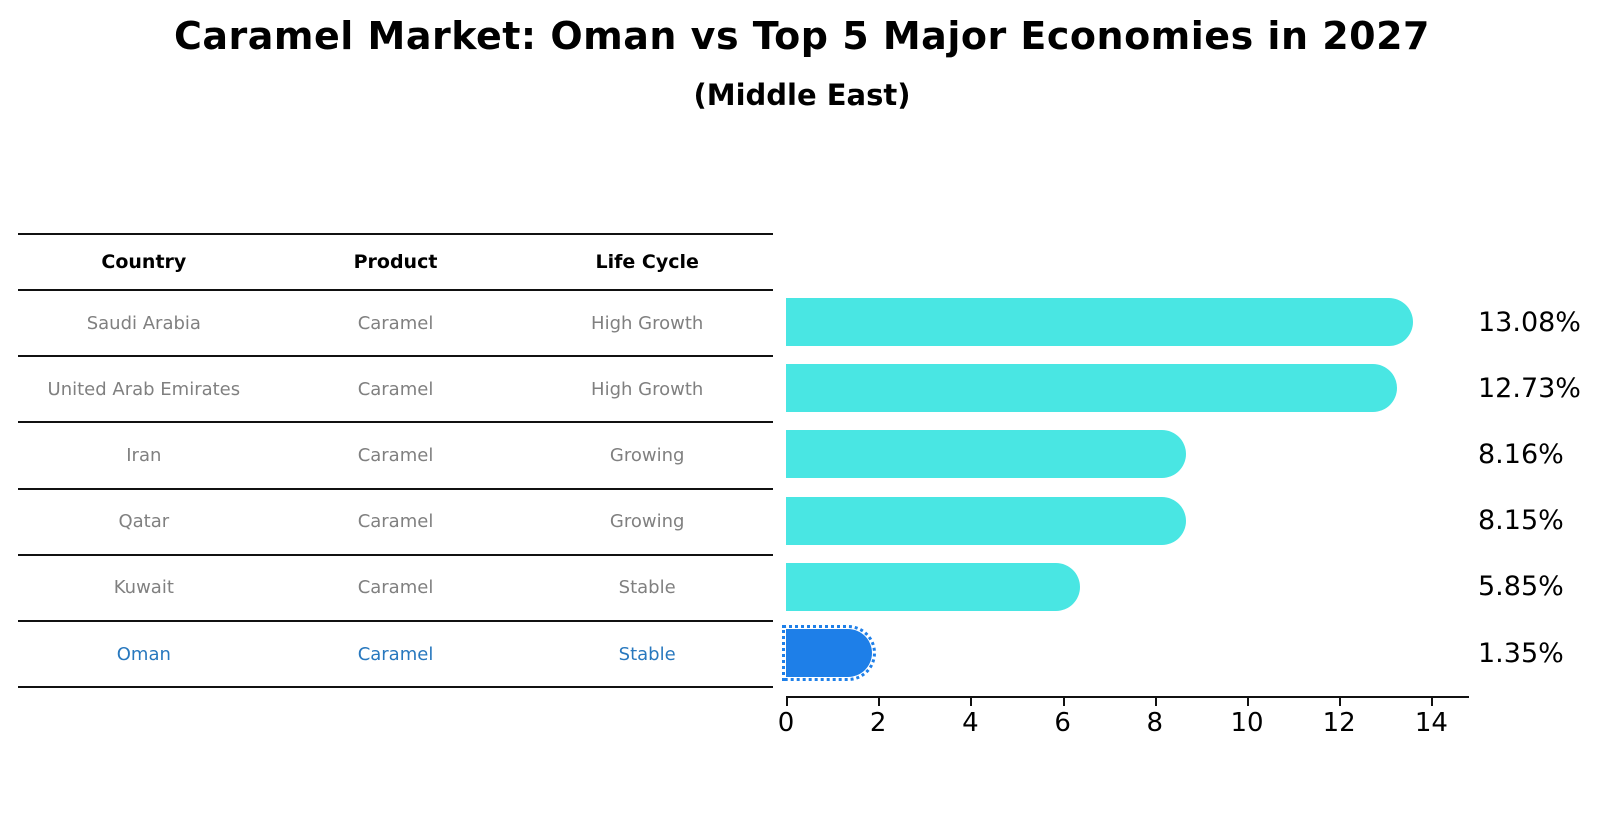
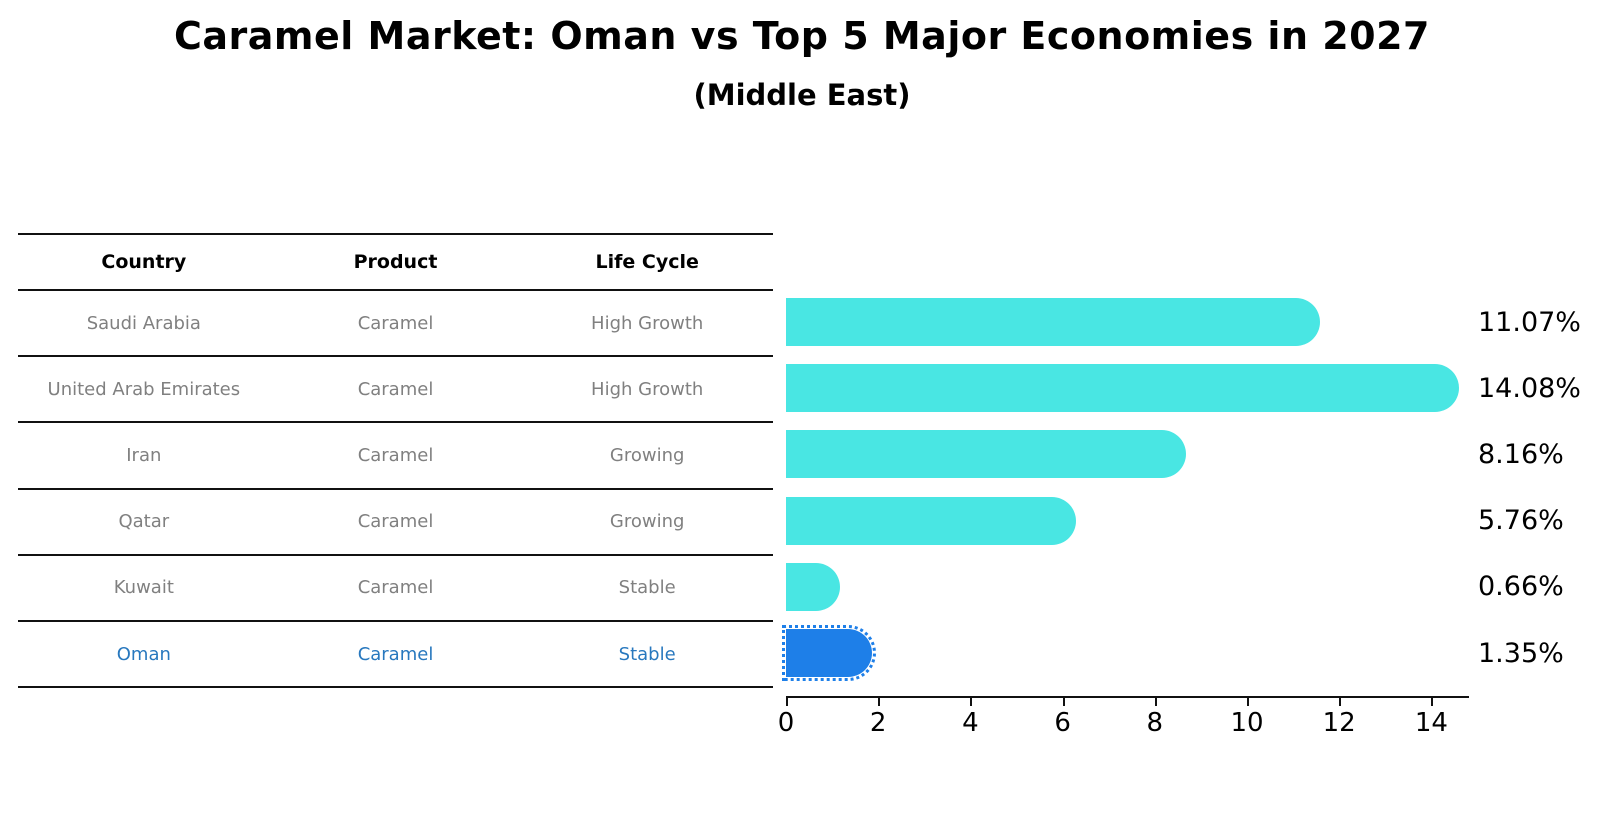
Saudi Arabia: 13.08% -> 11.07%
United Arab Emirates: 12.73% -> 14.08%
Qatar: 8.15% -> 5.76%
Kuwait: 5.85% -> 0.66%
